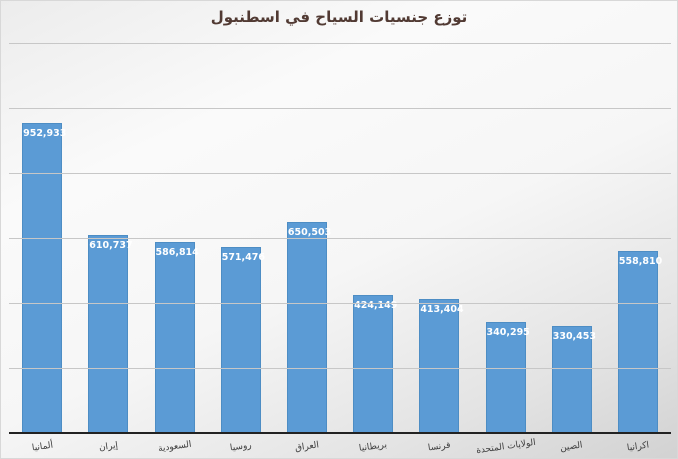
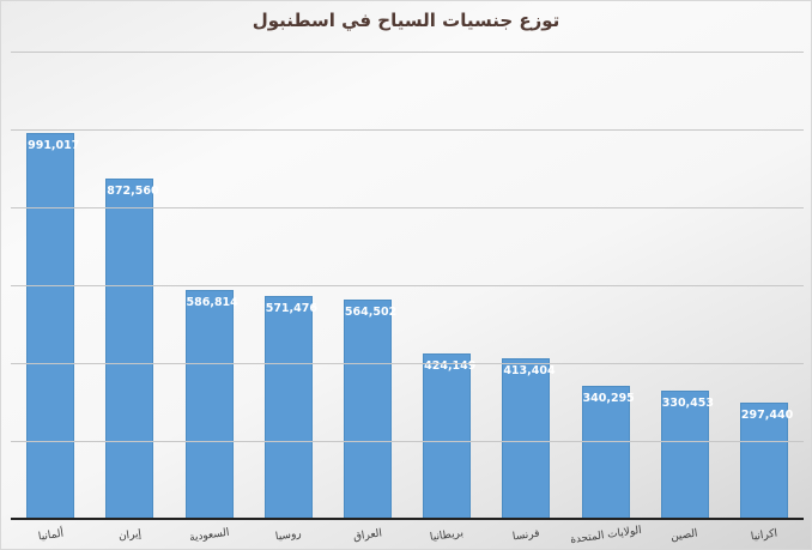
ألمانيا: 952,933 -> 991,017
إيران: 610,737 -> 872,560
العراق: 650,503 -> 564,502
اكرانيا: 558,810 -> 297,440
